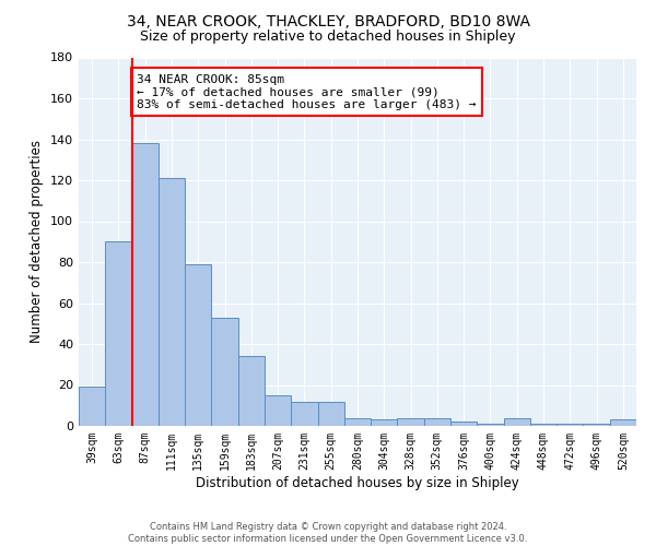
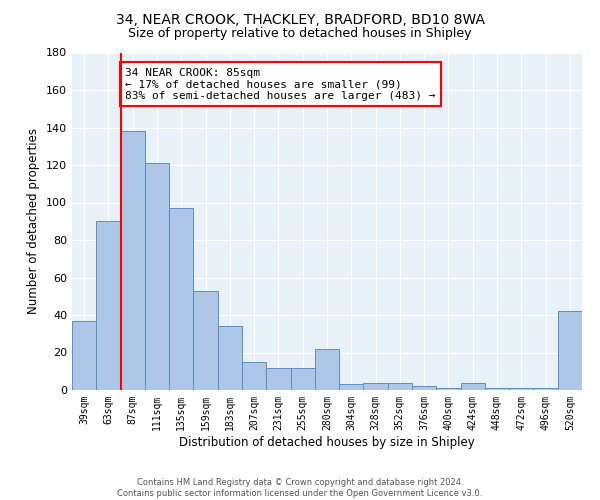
39sqm: 19 -> 37
135sqm: 79 -> 97
280sqm: 4 -> 22
520sqm: 3 -> 42
